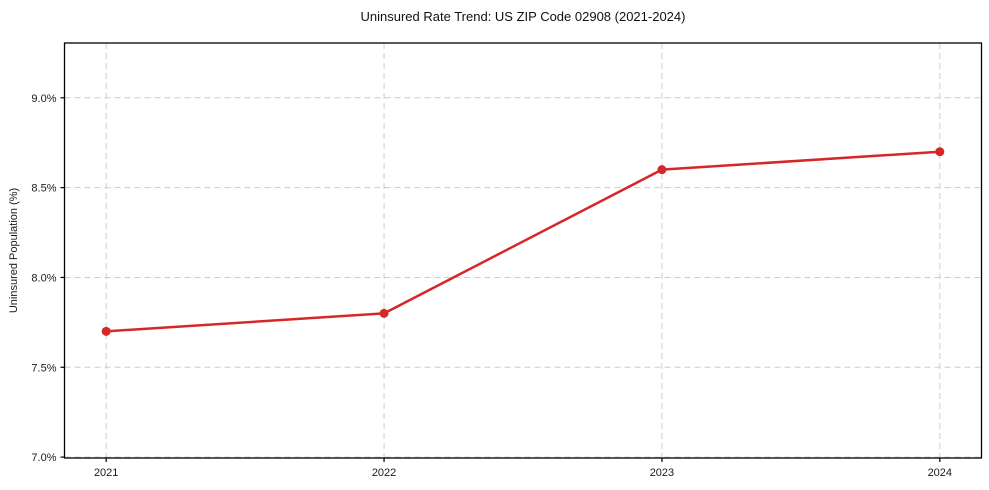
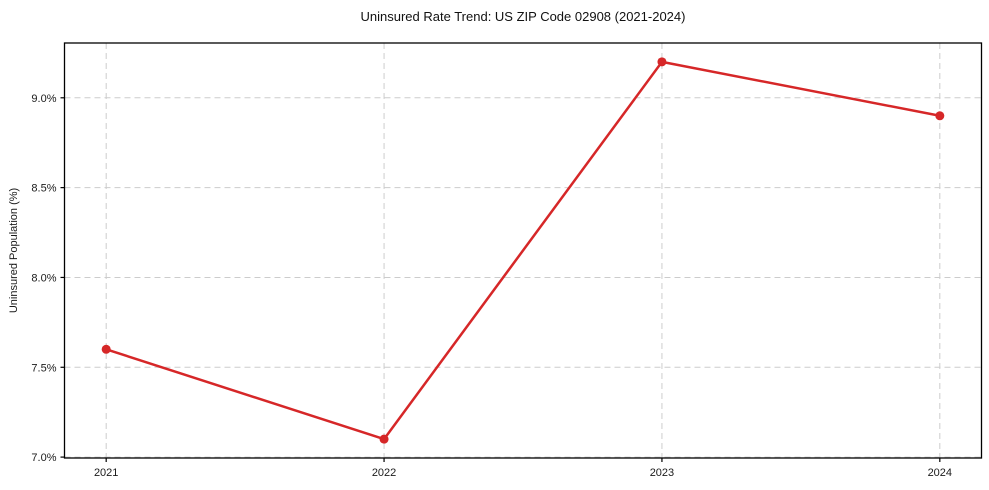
2021: 7.7% -> 7.6%
2022: 7.8% -> 7.1%
2023: 8.6% -> 9.2%
2024: 8.7% -> 8.9%
